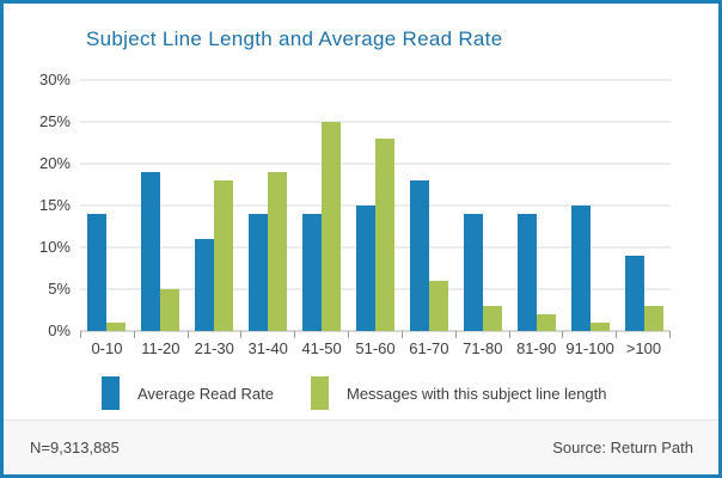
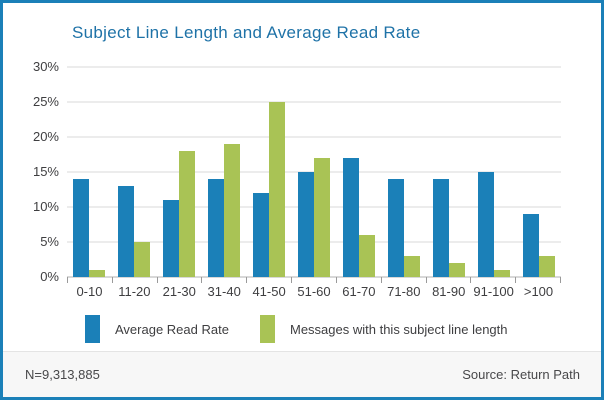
Average Read Rate/11-20: 19% -> 13%
Average Read Rate/41-50: 14% -> 12%
Messages with this subject line length/51-60: 23% -> 17%
Average Read Rate/61-70: 18% -> 17%
